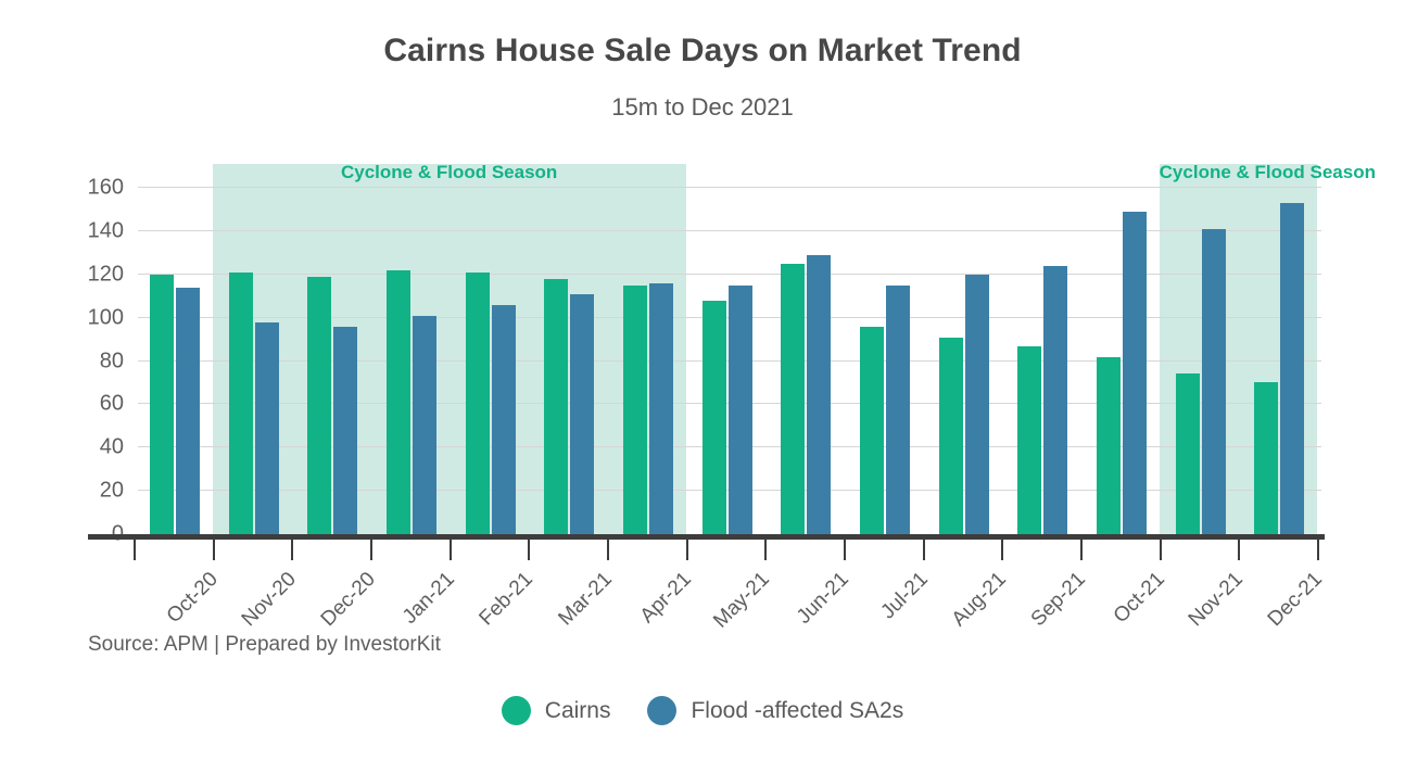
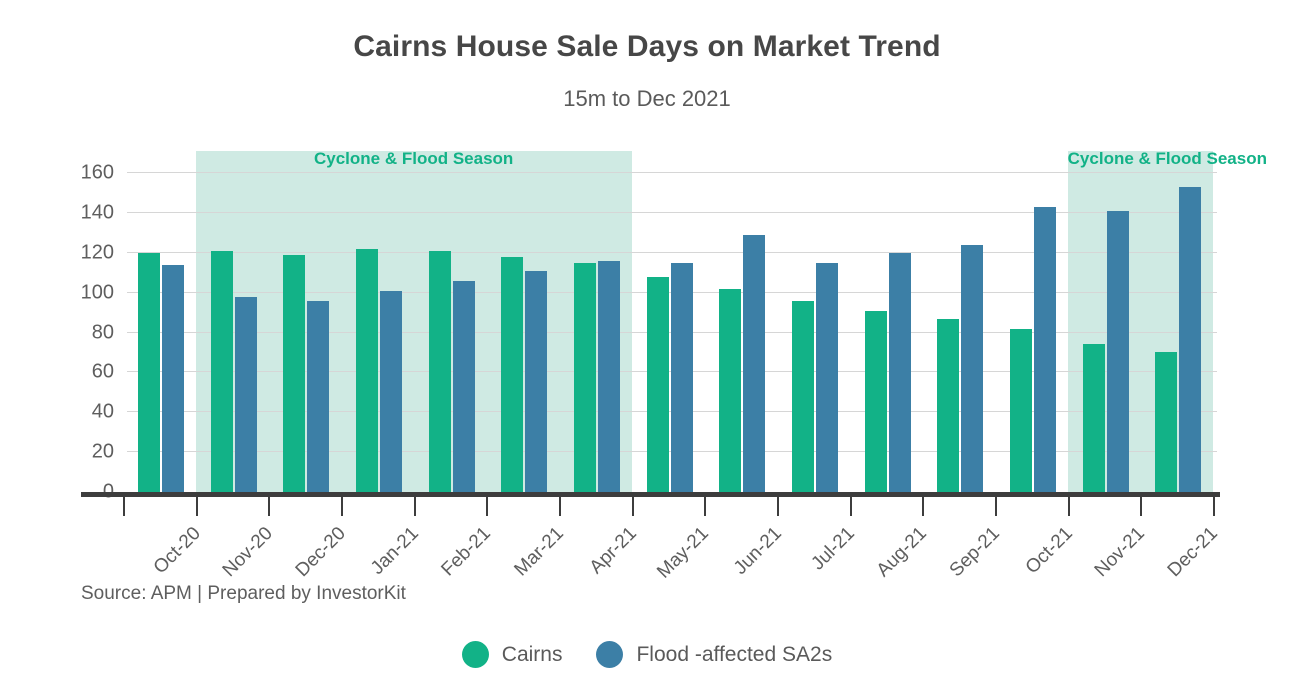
Cairns/Jun-21: 125 -> 102
Flood -affected SA2s/Oct-21: 149 -> 143
